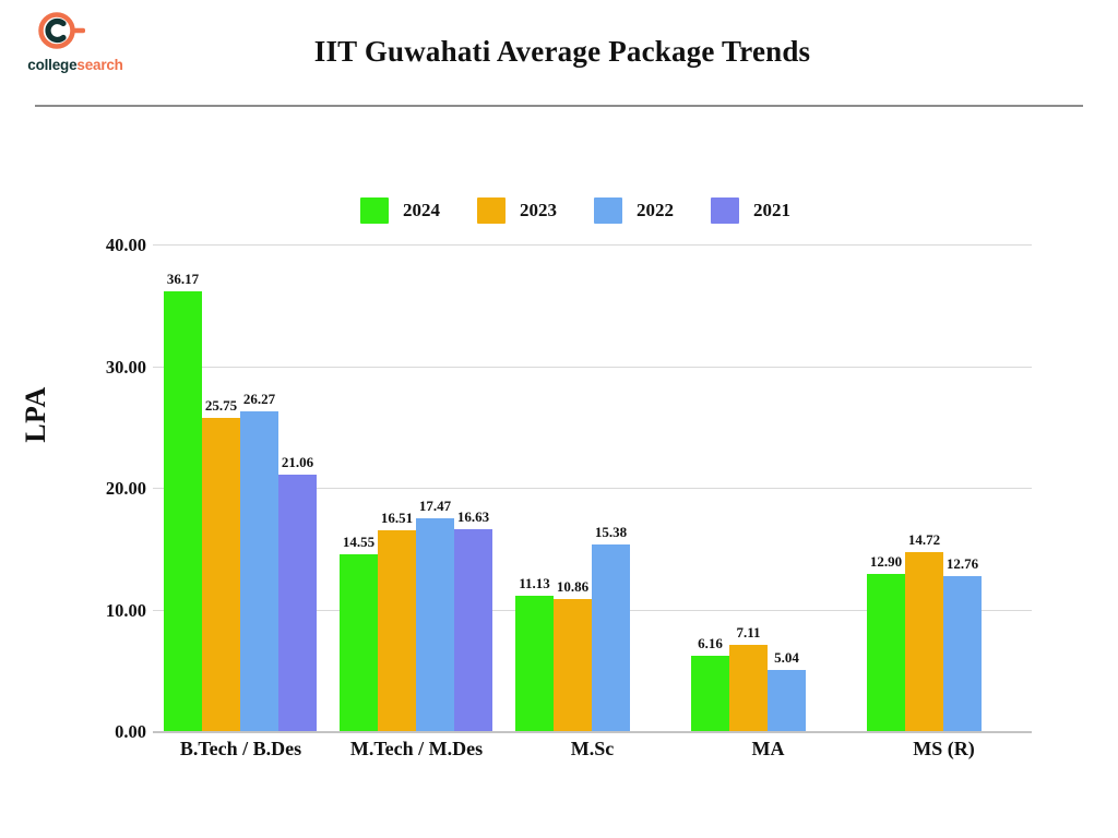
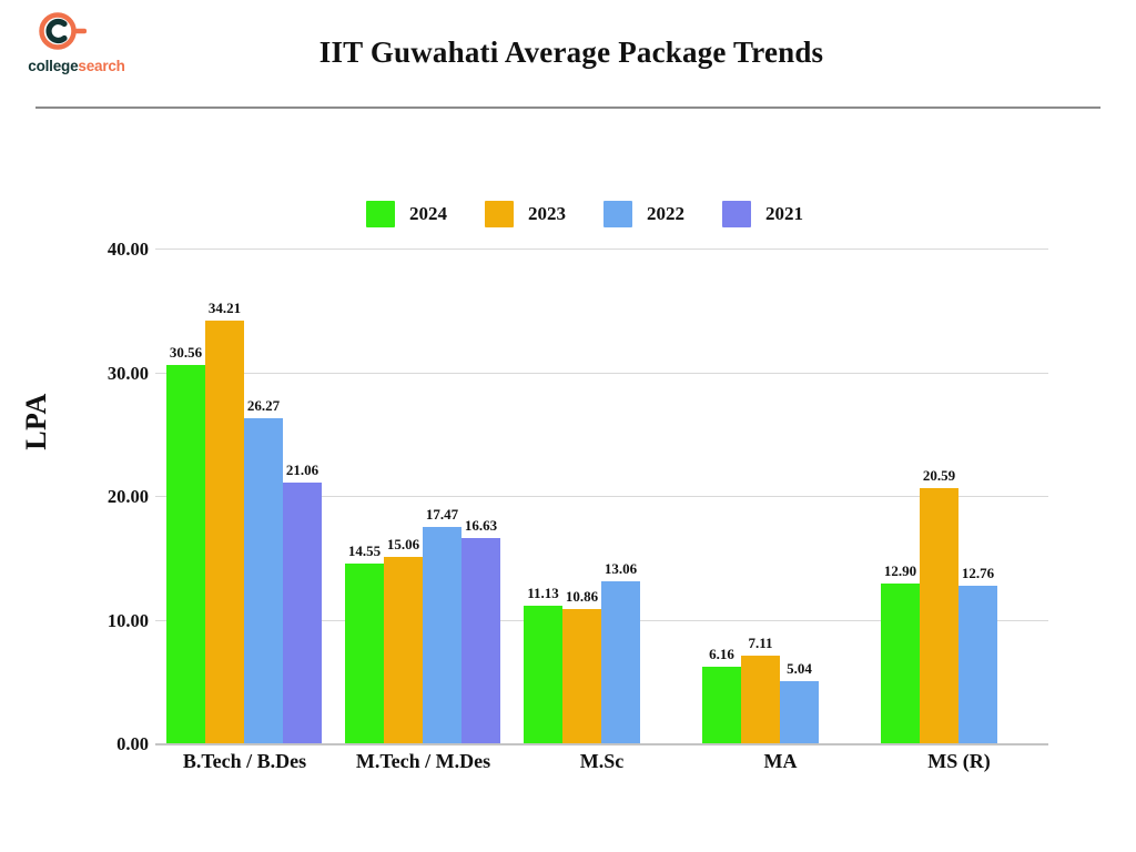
2024/B.Tech / B.Des: 36.17 -> 30.56
2023/B.Tech / B.Des: 25.75 -> 34.21
2023/M.Tech / M.Des: 16.51 -> 15.06
2022/M.Sc: 15.38 -> 13.06
2023/MS (R): 14.72 -> 20.59
